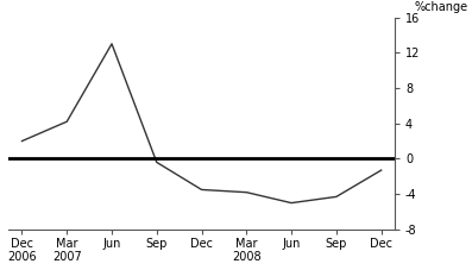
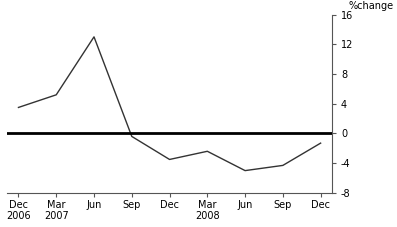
Dec 2006: 2.0 -> 3.5
Mar 2007: 4.2 -> 5.2
Mar 2008: -3.8 -> -2.4
